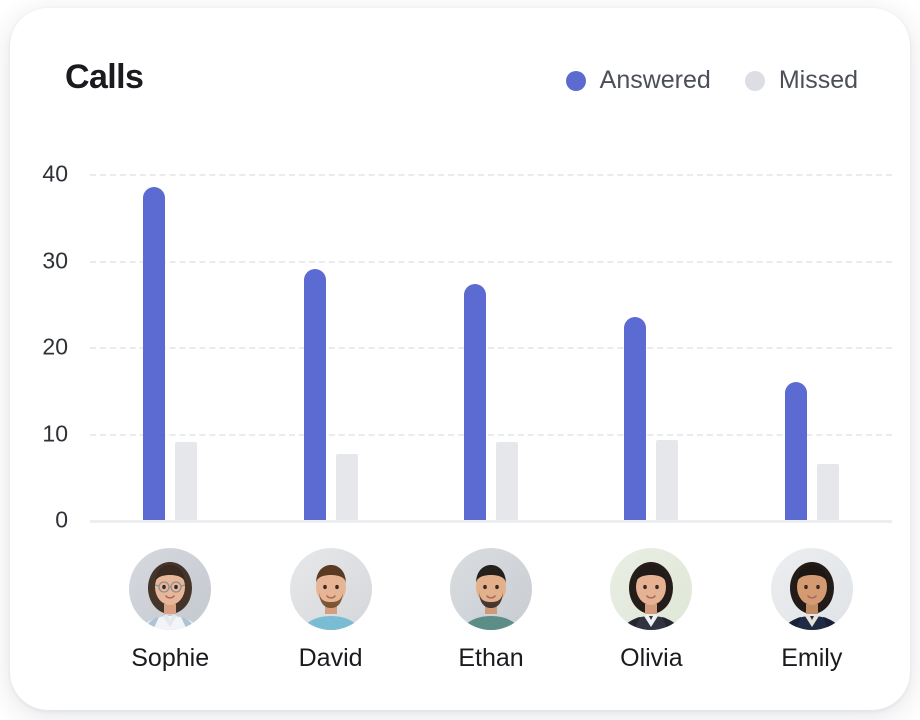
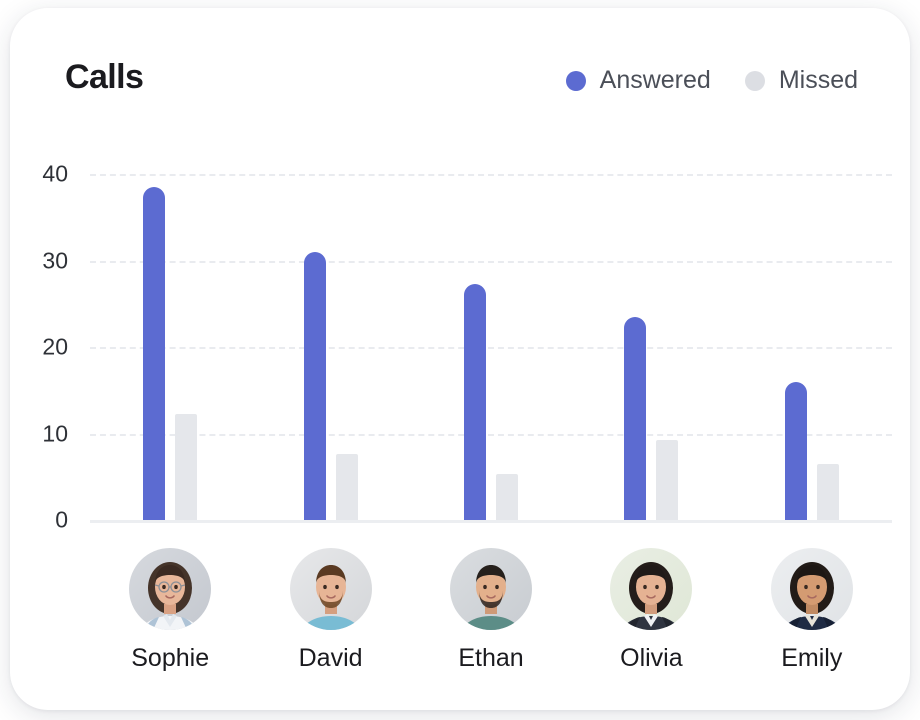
Missed/Sophie: 9 -> 12
Answered/David: 29 -> 31
Missed/Ethan: 9 -> 5
